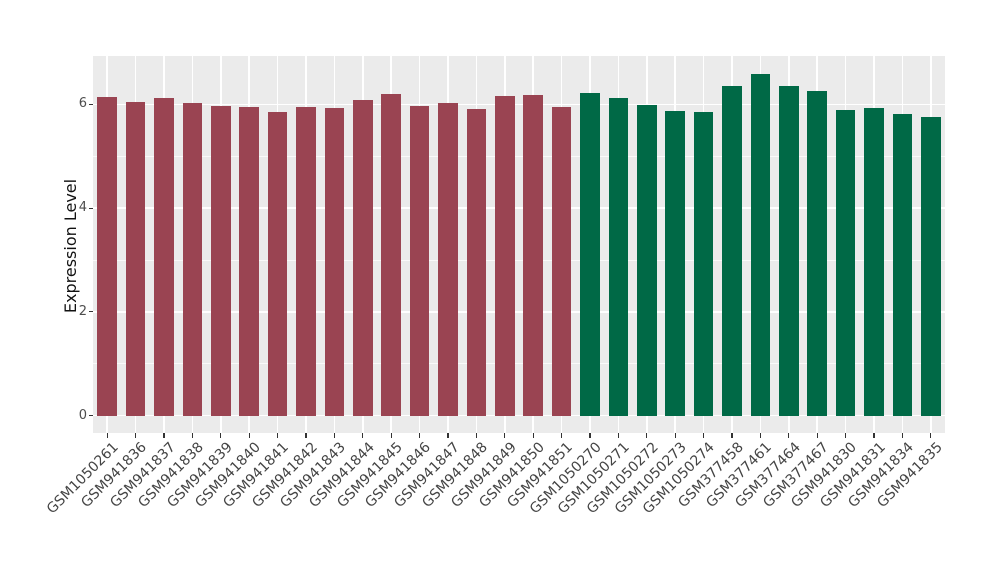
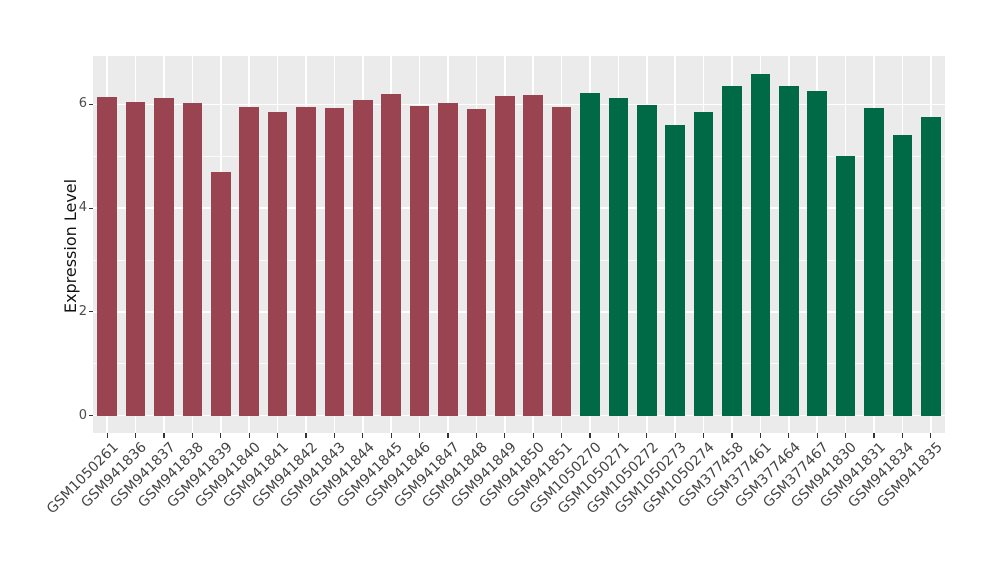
GSM941839: 6.0 -> 4.7
GSM1050273: 5.9 -> 5.6
GSM941830: 5.9 -> 5.0
GSM941834: 5.8 -> 5.4
